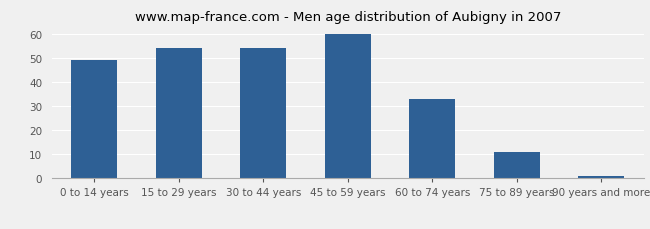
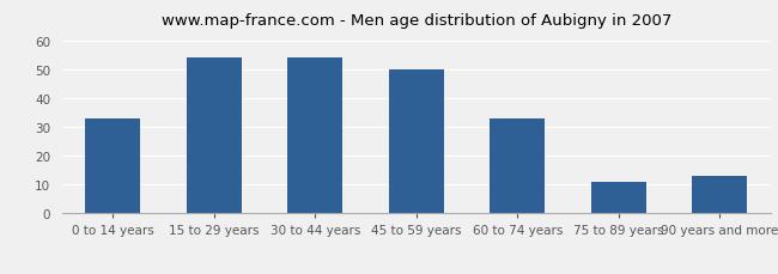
0 to 14 years: 49 -> 33
45 to 59 years: 60 -> 50
90 years and more: 1 -> 13
